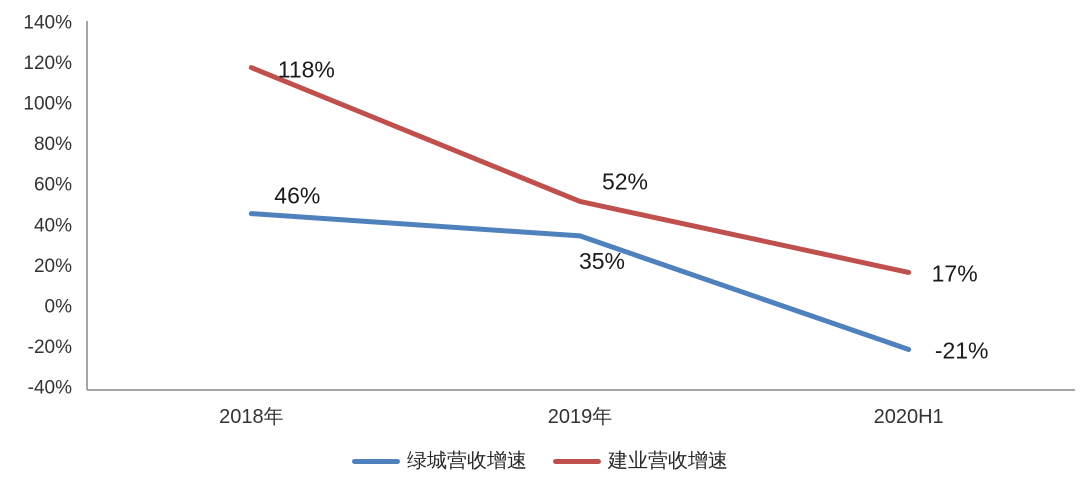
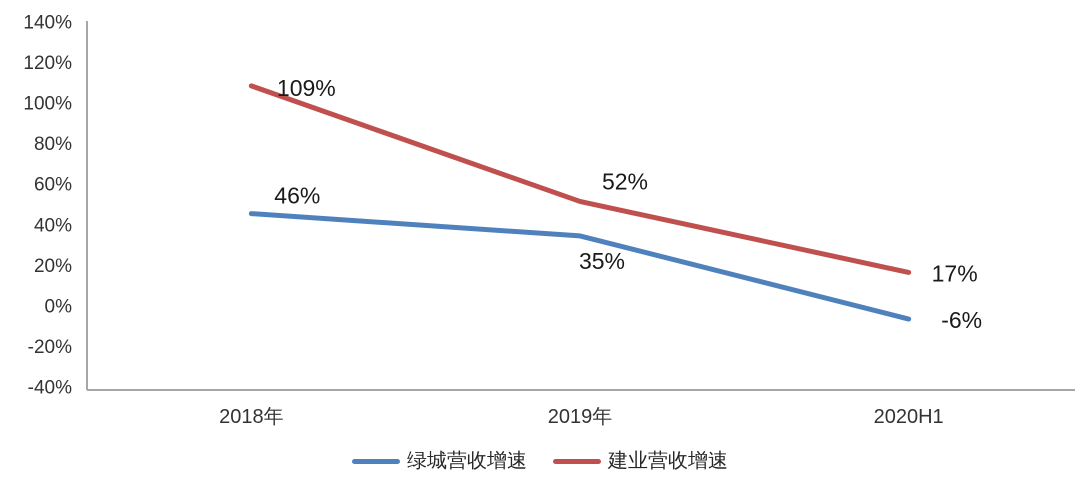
建业营收增速/2018年: 118% -> 109%
绿城营收增速/2020H1: -21% -> -6%
